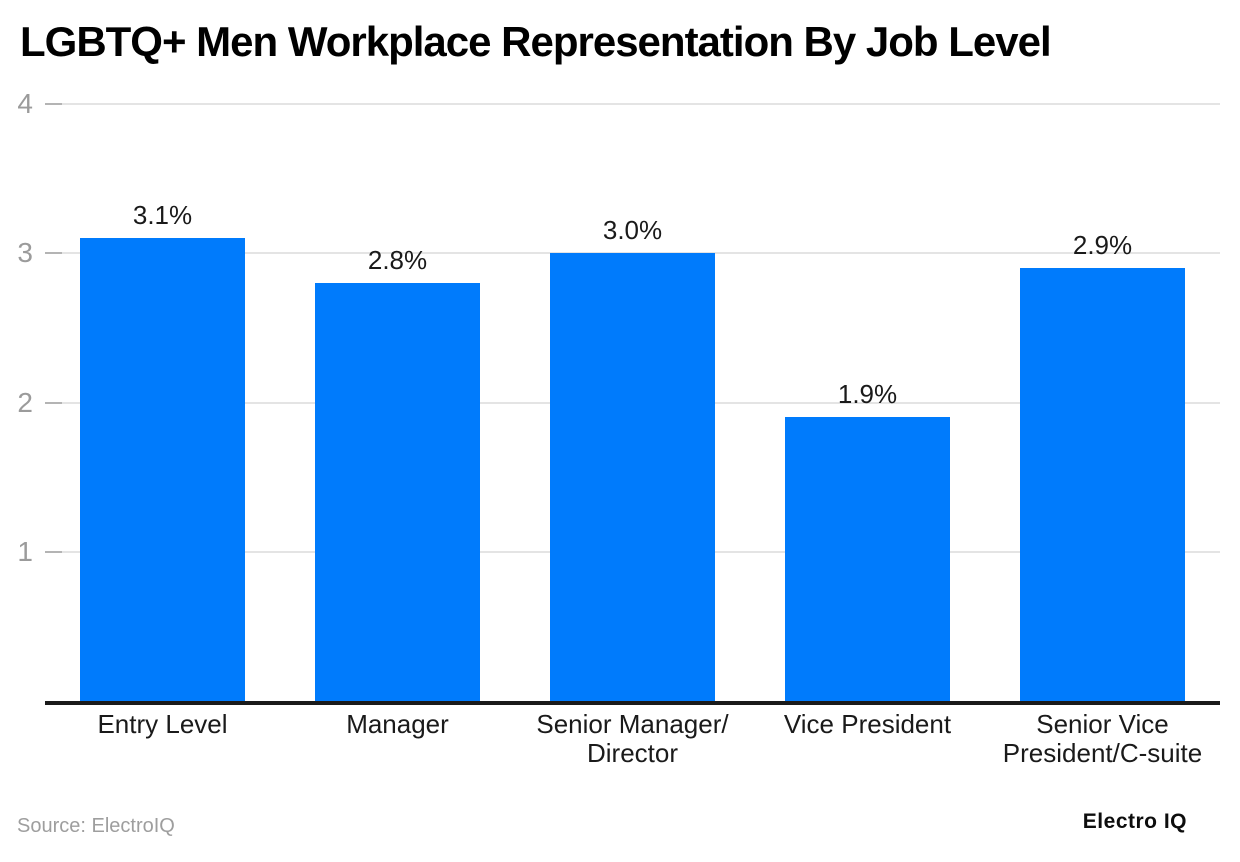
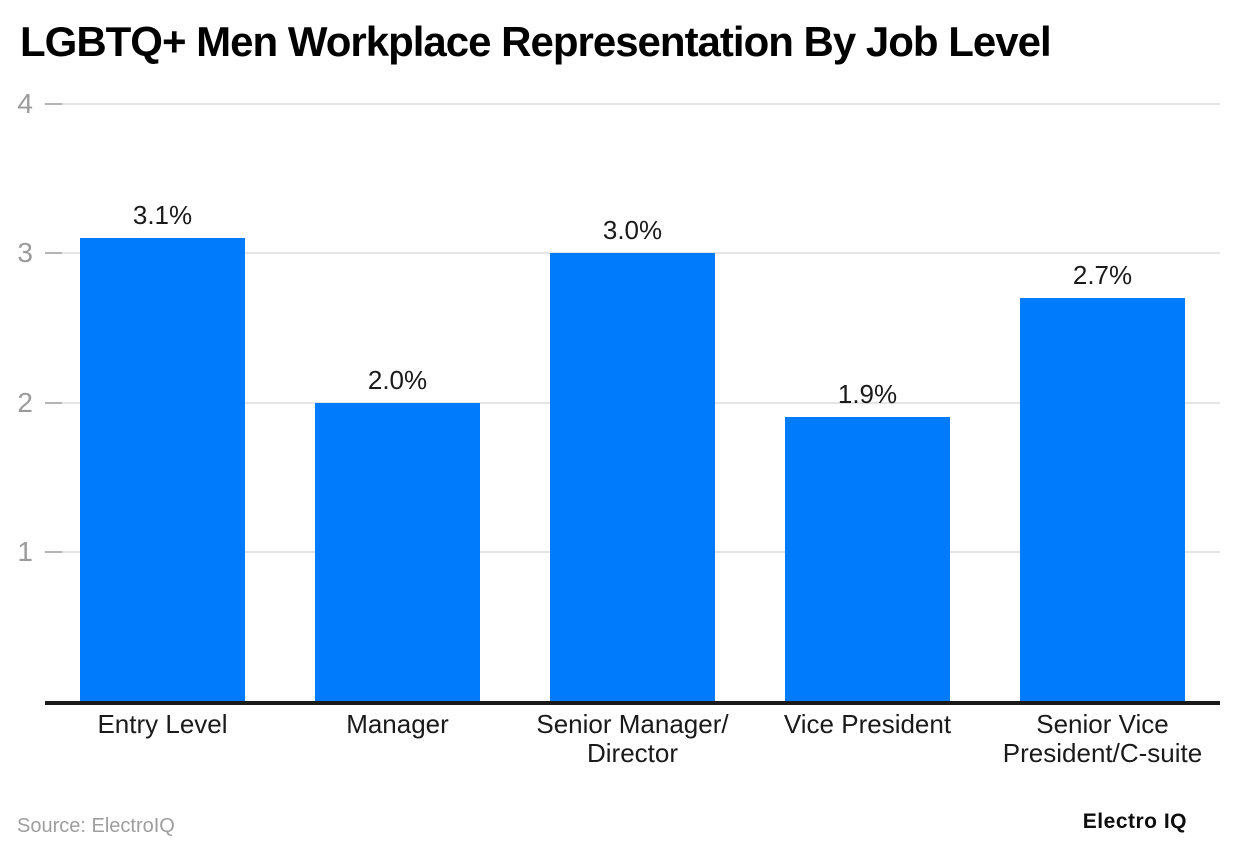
Manager: 2.8% -> 2.0%
Senior Vice President/C-suite: 2.9% -> 2.7%
